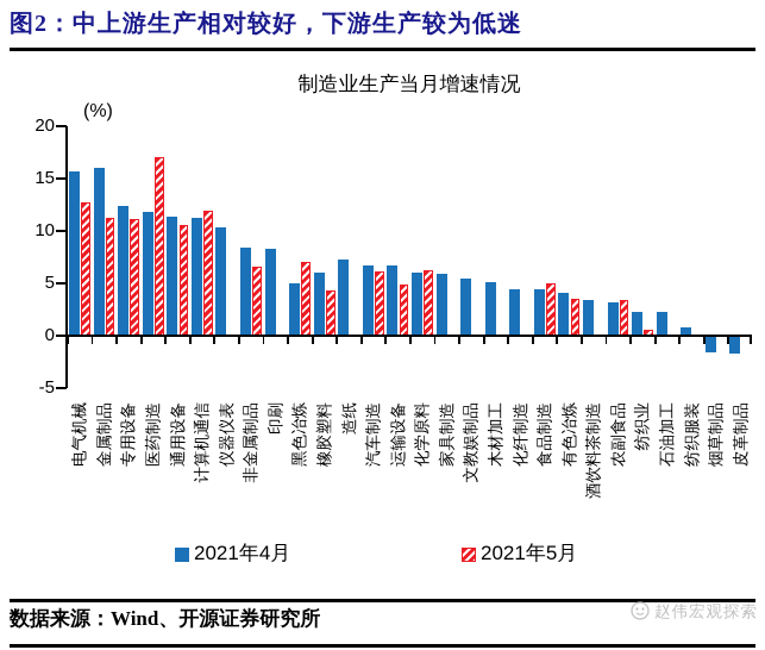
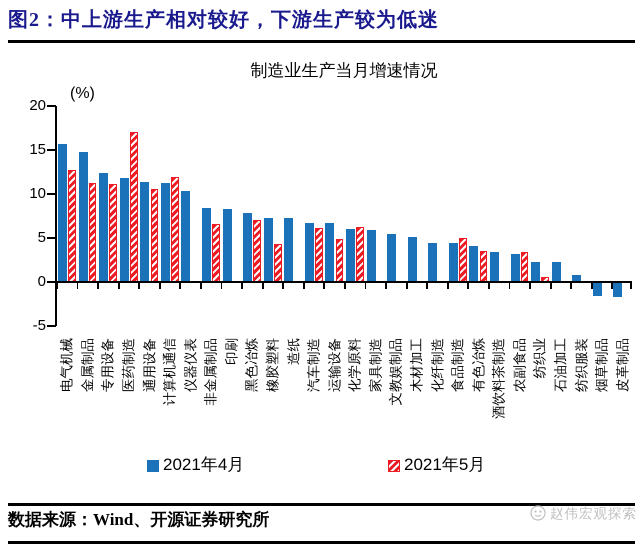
2021年4月/金属制品: 16 -> 15
2021年4月/黑色冶炼: 5 -> 8
2021年4月/橡胶塑料: 6 -> 7
